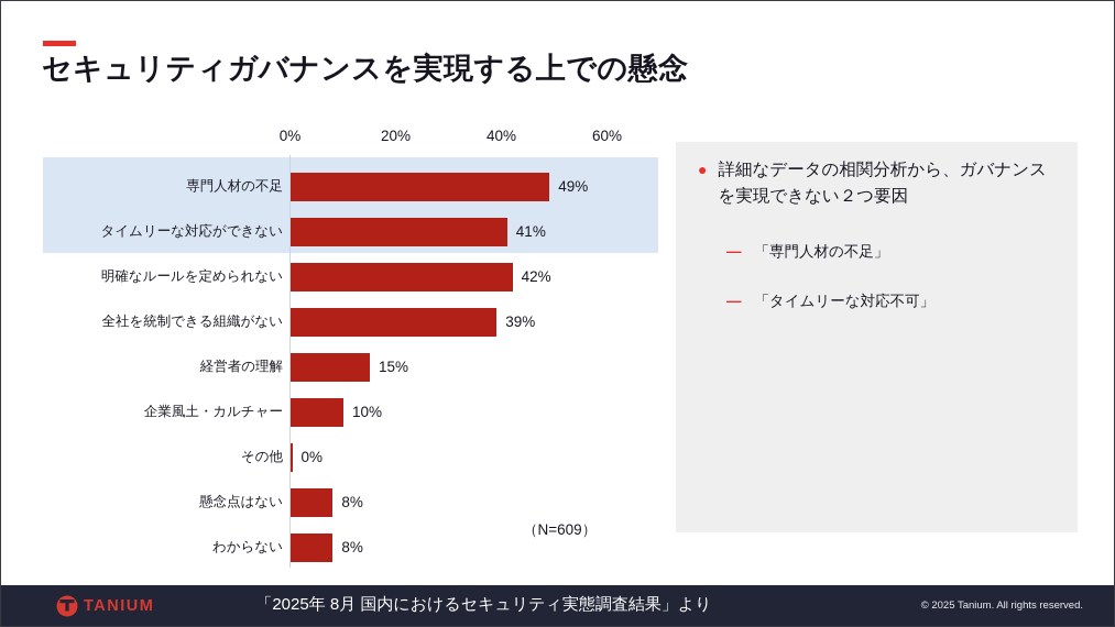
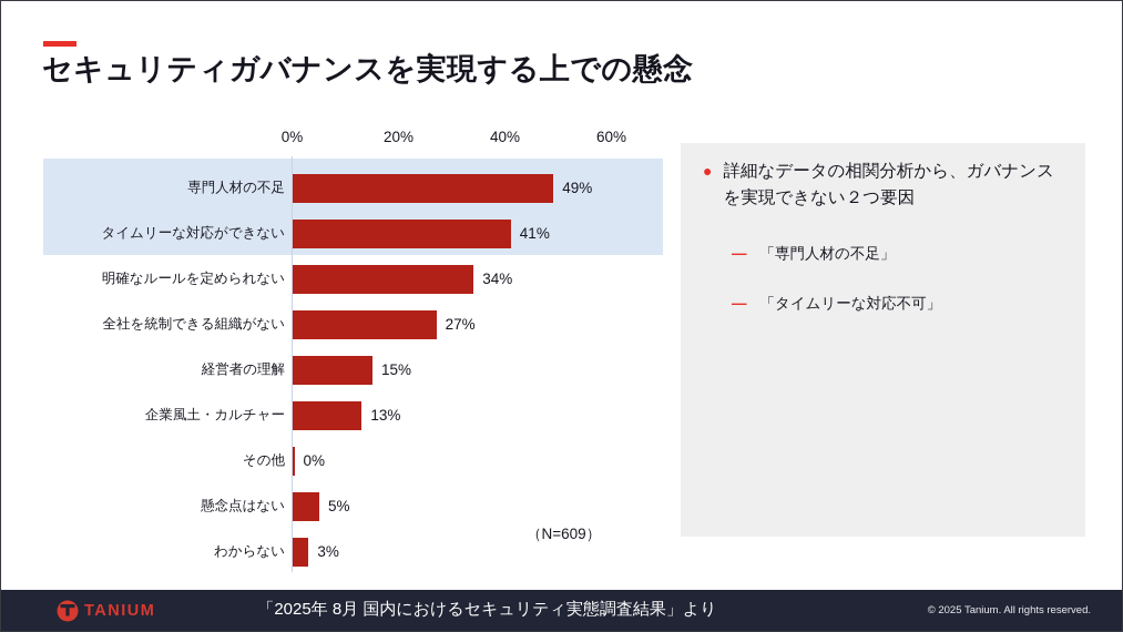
明確なルールを定められない: 42% -> 34%
全社を統制できる組織がない: 39% -> 27%
企業風土・カルチャー: 10% -> 13%
懸念点はない: 8% -> 5%
わからない: 8% -> 3%
